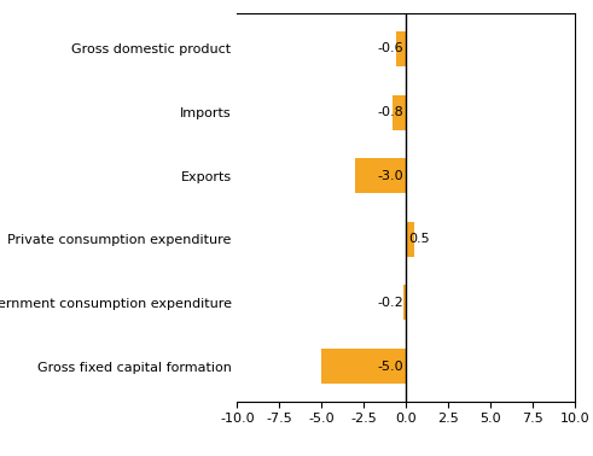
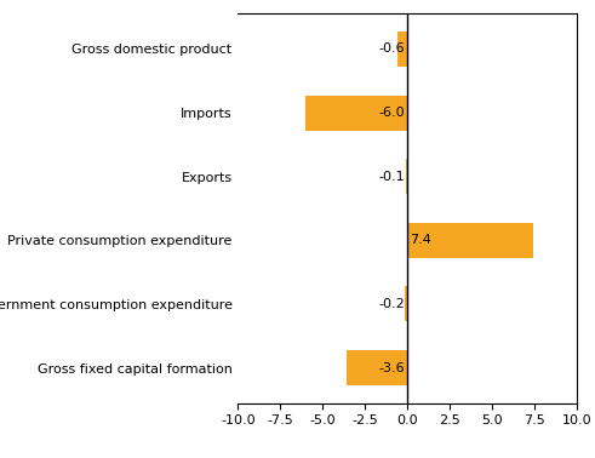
Imports: -0.8 -> -6.0
Exports: -3.0 -> -0.1
Private consumption expenditure: 0.5 -> 7.4
Gross fixed capital formation: -5.0 -> -3.6
